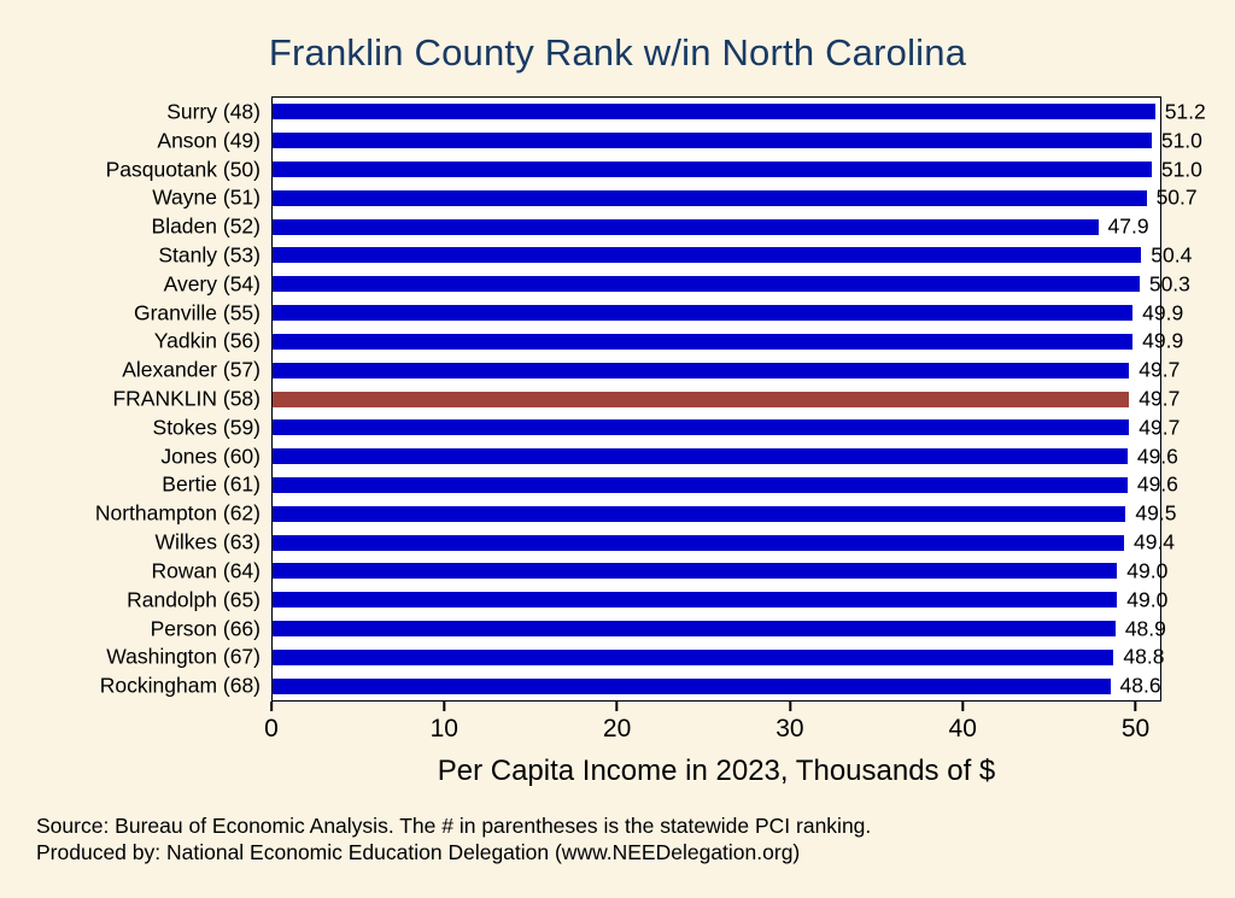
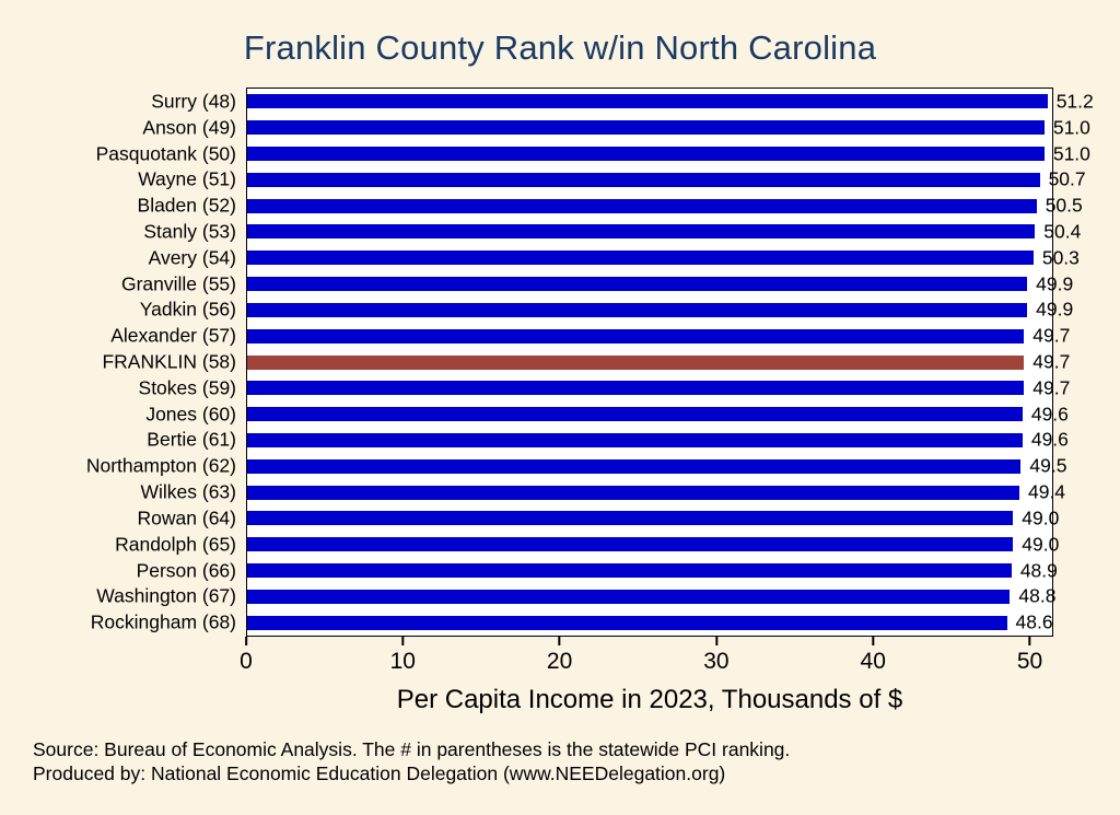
Bladen (52): 47.9 -> 50.5
